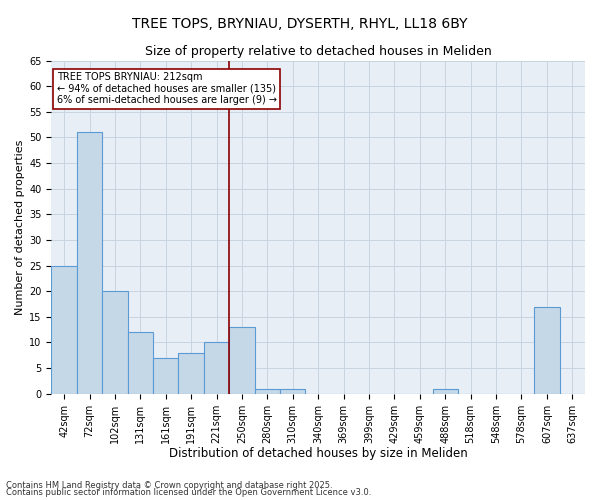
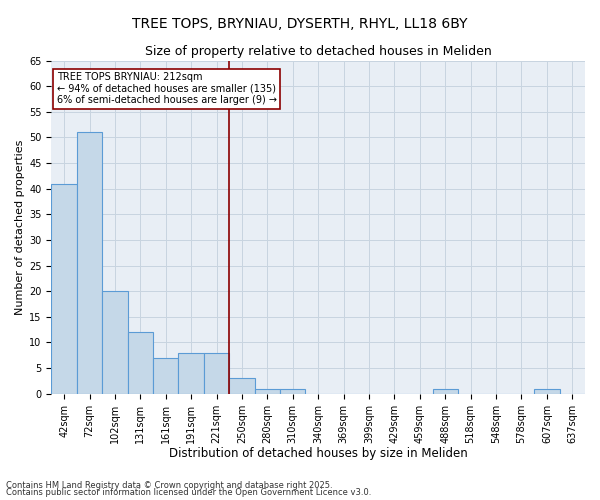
42sqm: 25 -> 41
221sqm: 10 -> 8
250sqm: 13 -> 3
607sqm: 17 -> 1
